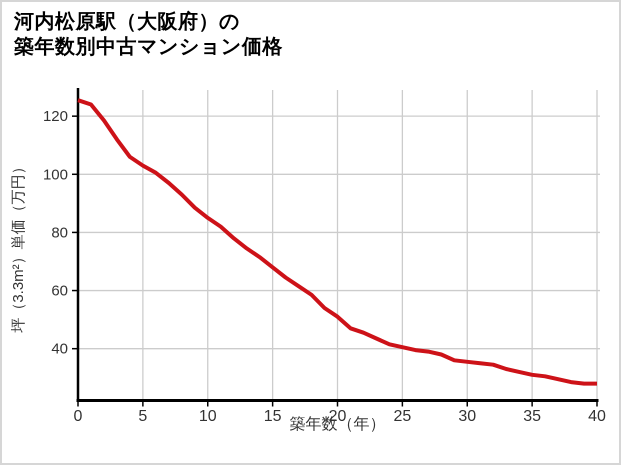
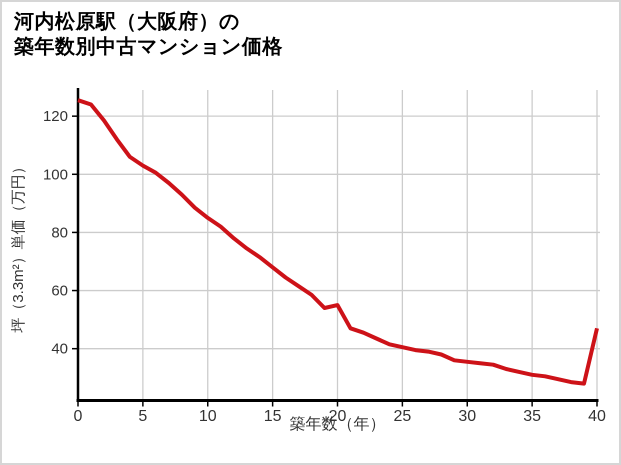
20: 51 -> 55
40: 28 -> 47
